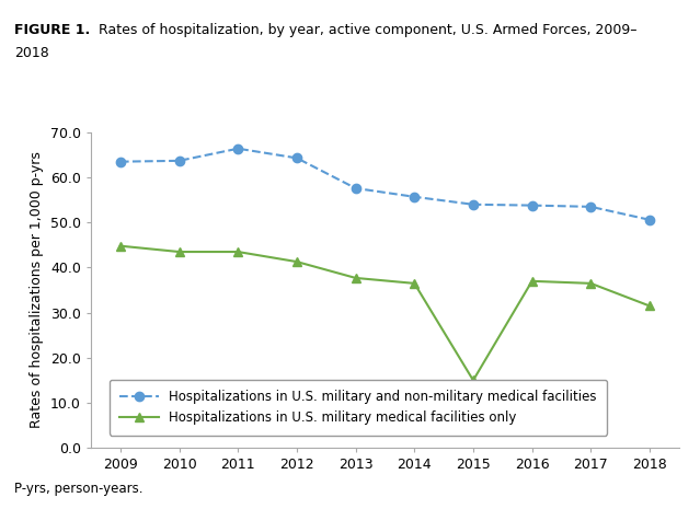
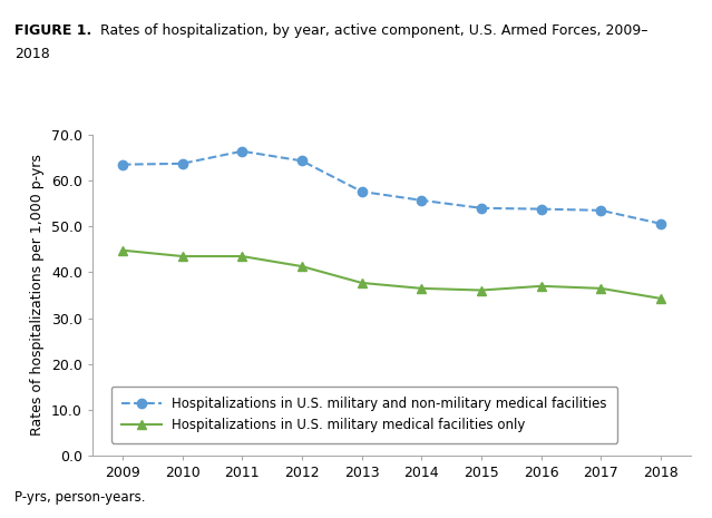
Hospitalizations in U.S. military medical facilities only/2015: 15.0 -> 36.1
Hospitalizations in U.S. military medical facilities only/2018: 31.5 -> 34.3
